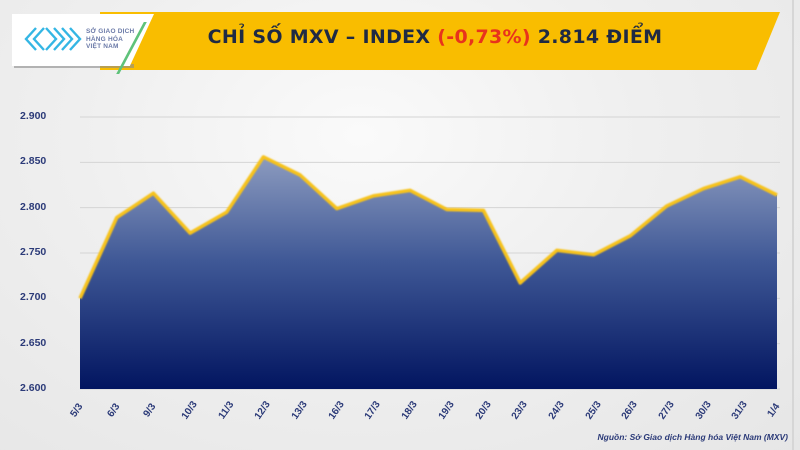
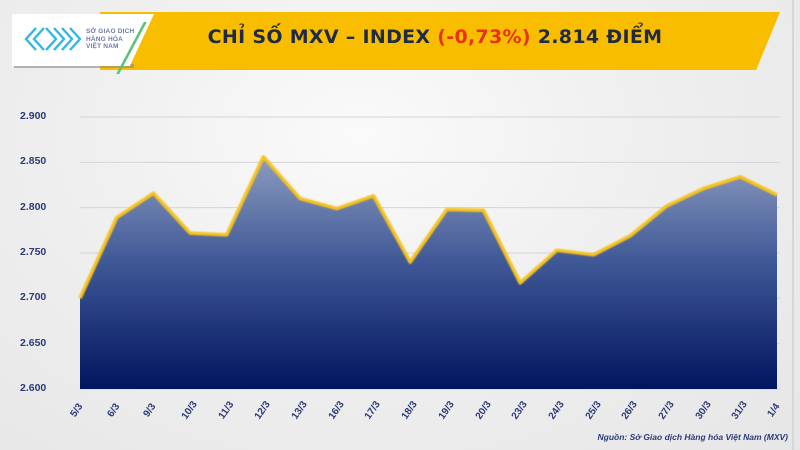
11/3: 2800 -> 2770
13/3: 2840 -> 2810
18/3: 2820 -> 2740
